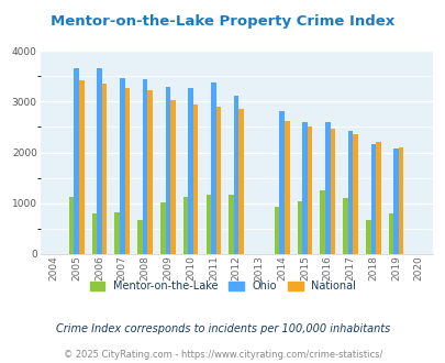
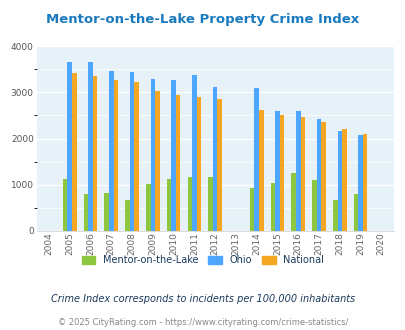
Ohio/2014: 2810 -> 3100
